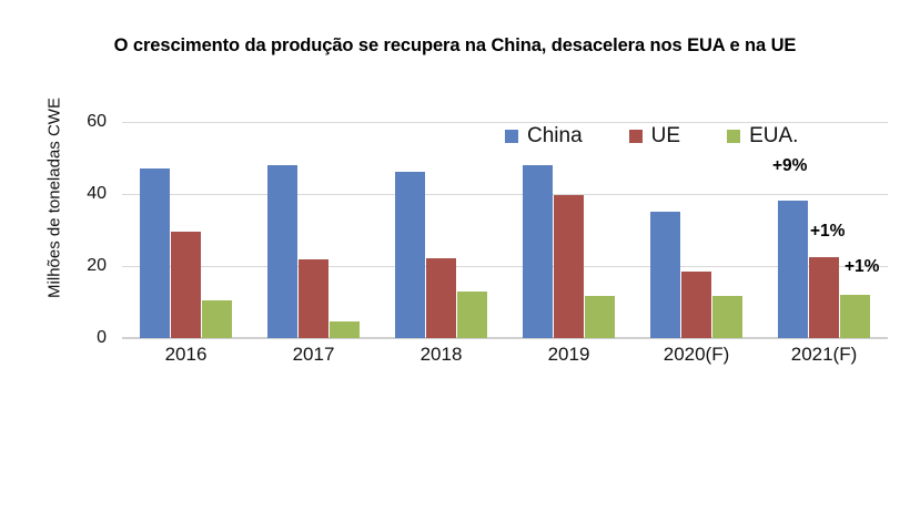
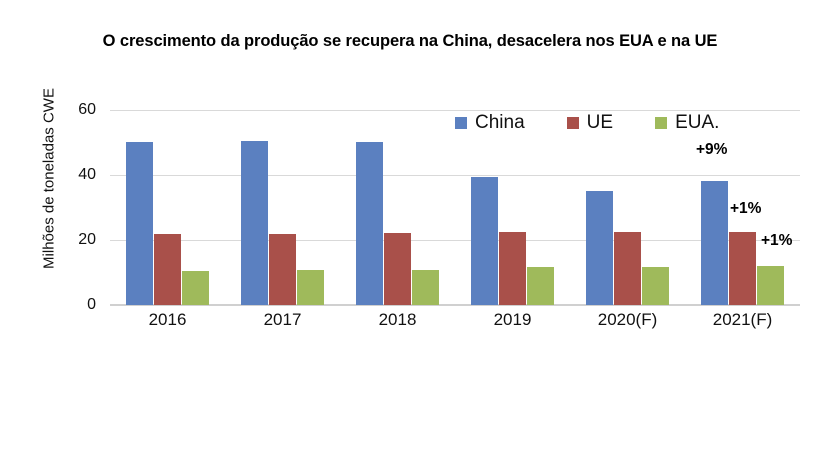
China/2016: 51 -> 54
UE/2016: 32 -> 24
China/2017: 52 -> 55
EUA./2017: 5 -> 12
China/2018: 50 -> 54
EUA./2018: 14 -> 12
China/2019: 52 -> 43
UE/2019: 43 -> 24
UE/2020(F): 20 -> 24
